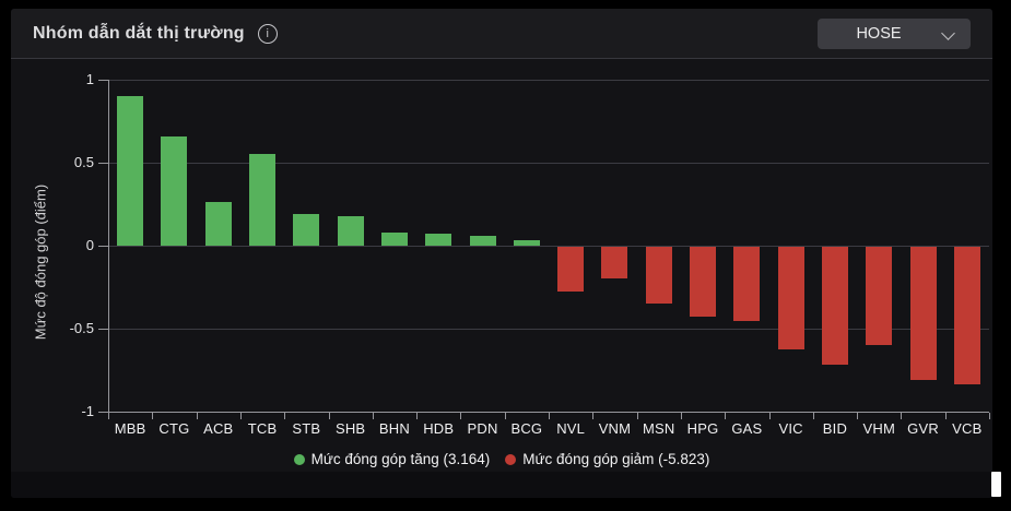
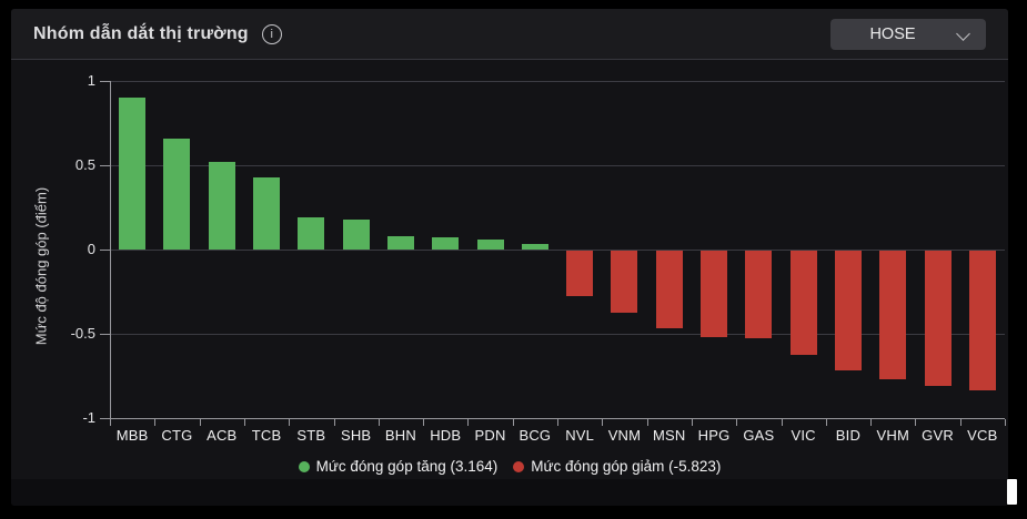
ACB: 0.26 -> 0.52
TCB: 0.55 -> 0.43
VNM: -0.19 -> -0.37
MSN: -0.34 -> -0.46
HPG: -0.42 -> -0.51
GAS: -0.45 -> -0.52
VHM: -0.59 -> -0.76
